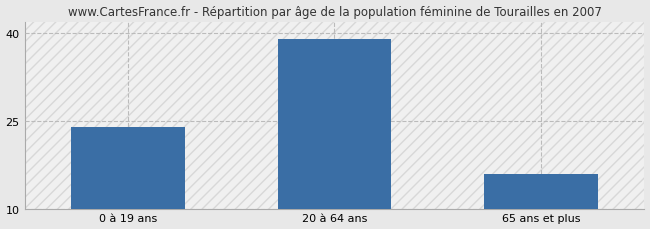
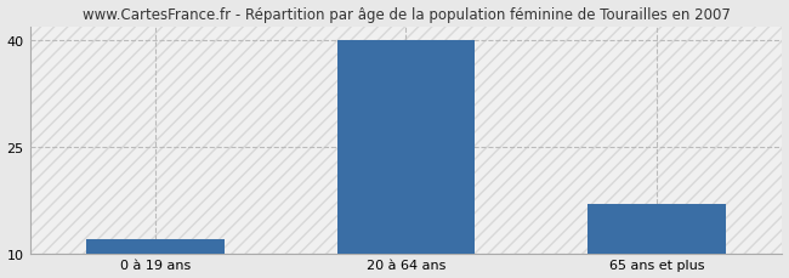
0 à 19 ans: 24 -> 12
20 à 64 ans: 39 -> 40
65 ans et plus: 16 -> 17
